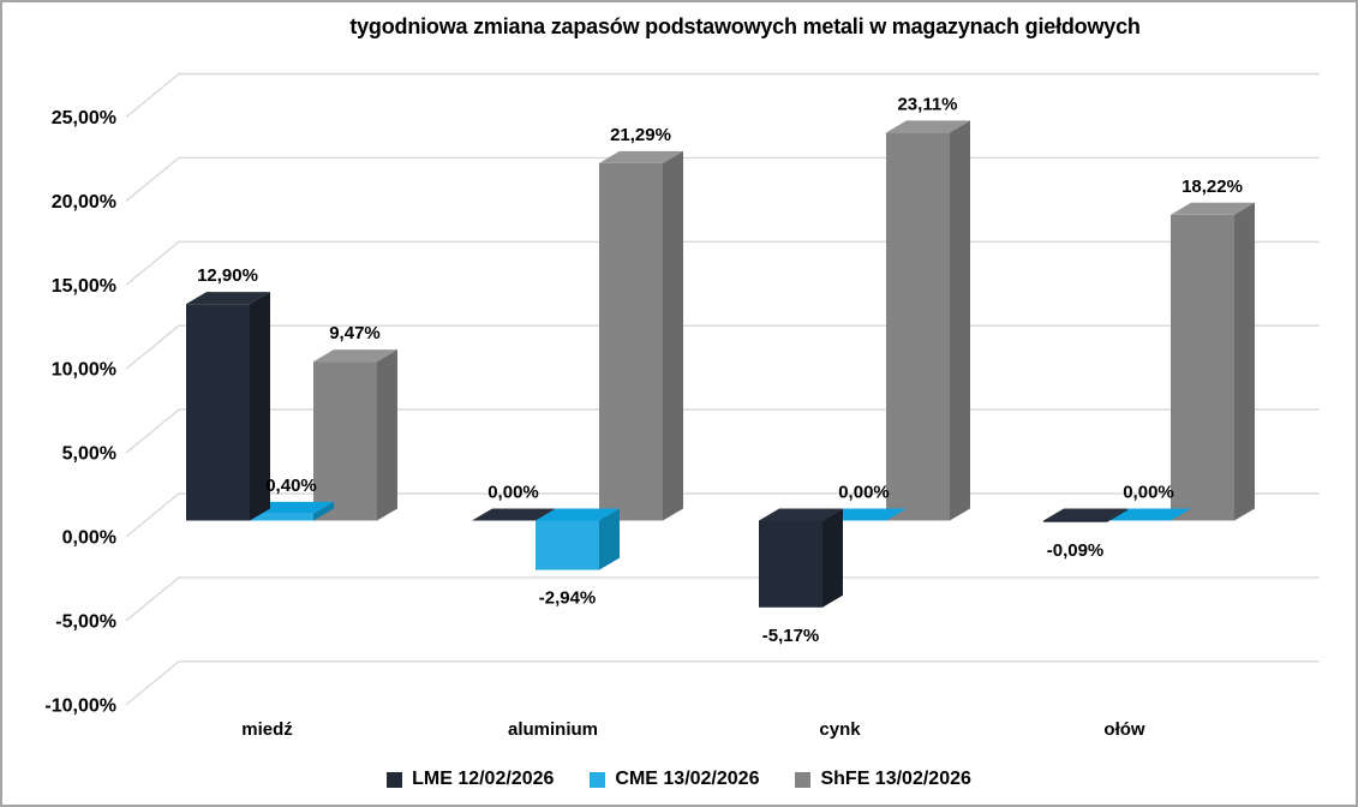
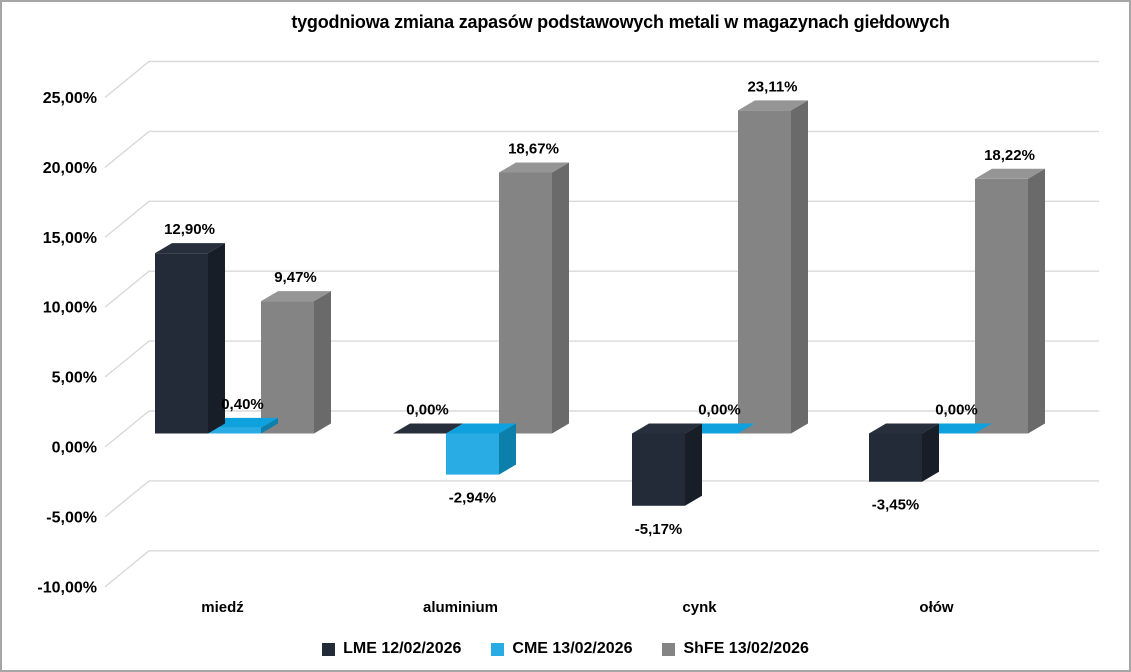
ShFE 13/02/2026/aluminium: 21,29% -> 18,67%
LME 12/02/2026/ołów: -0,09% -> -3,45%
